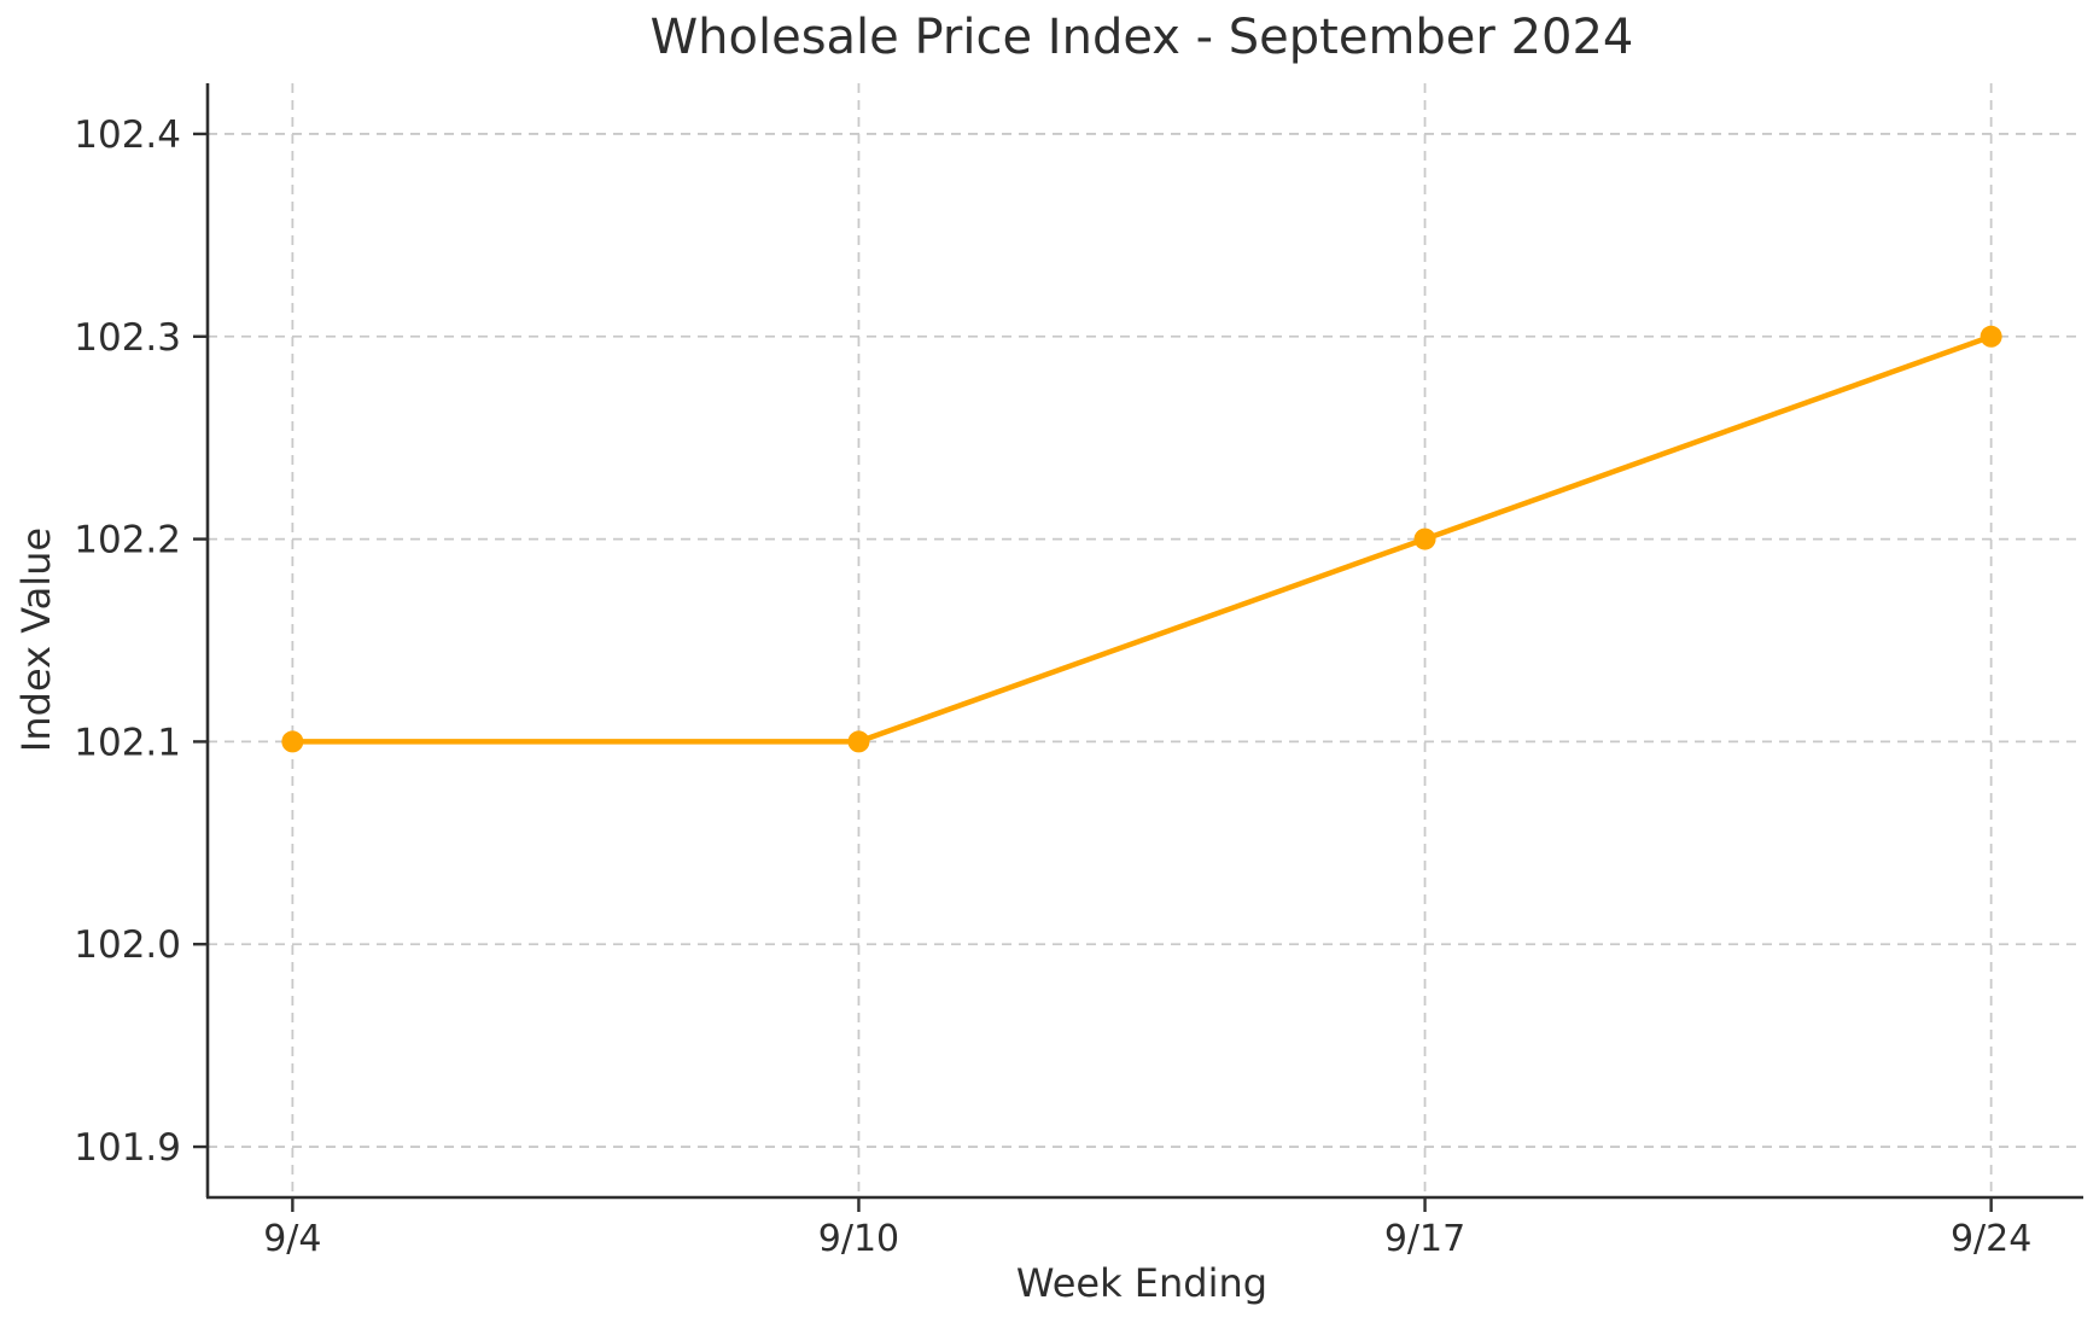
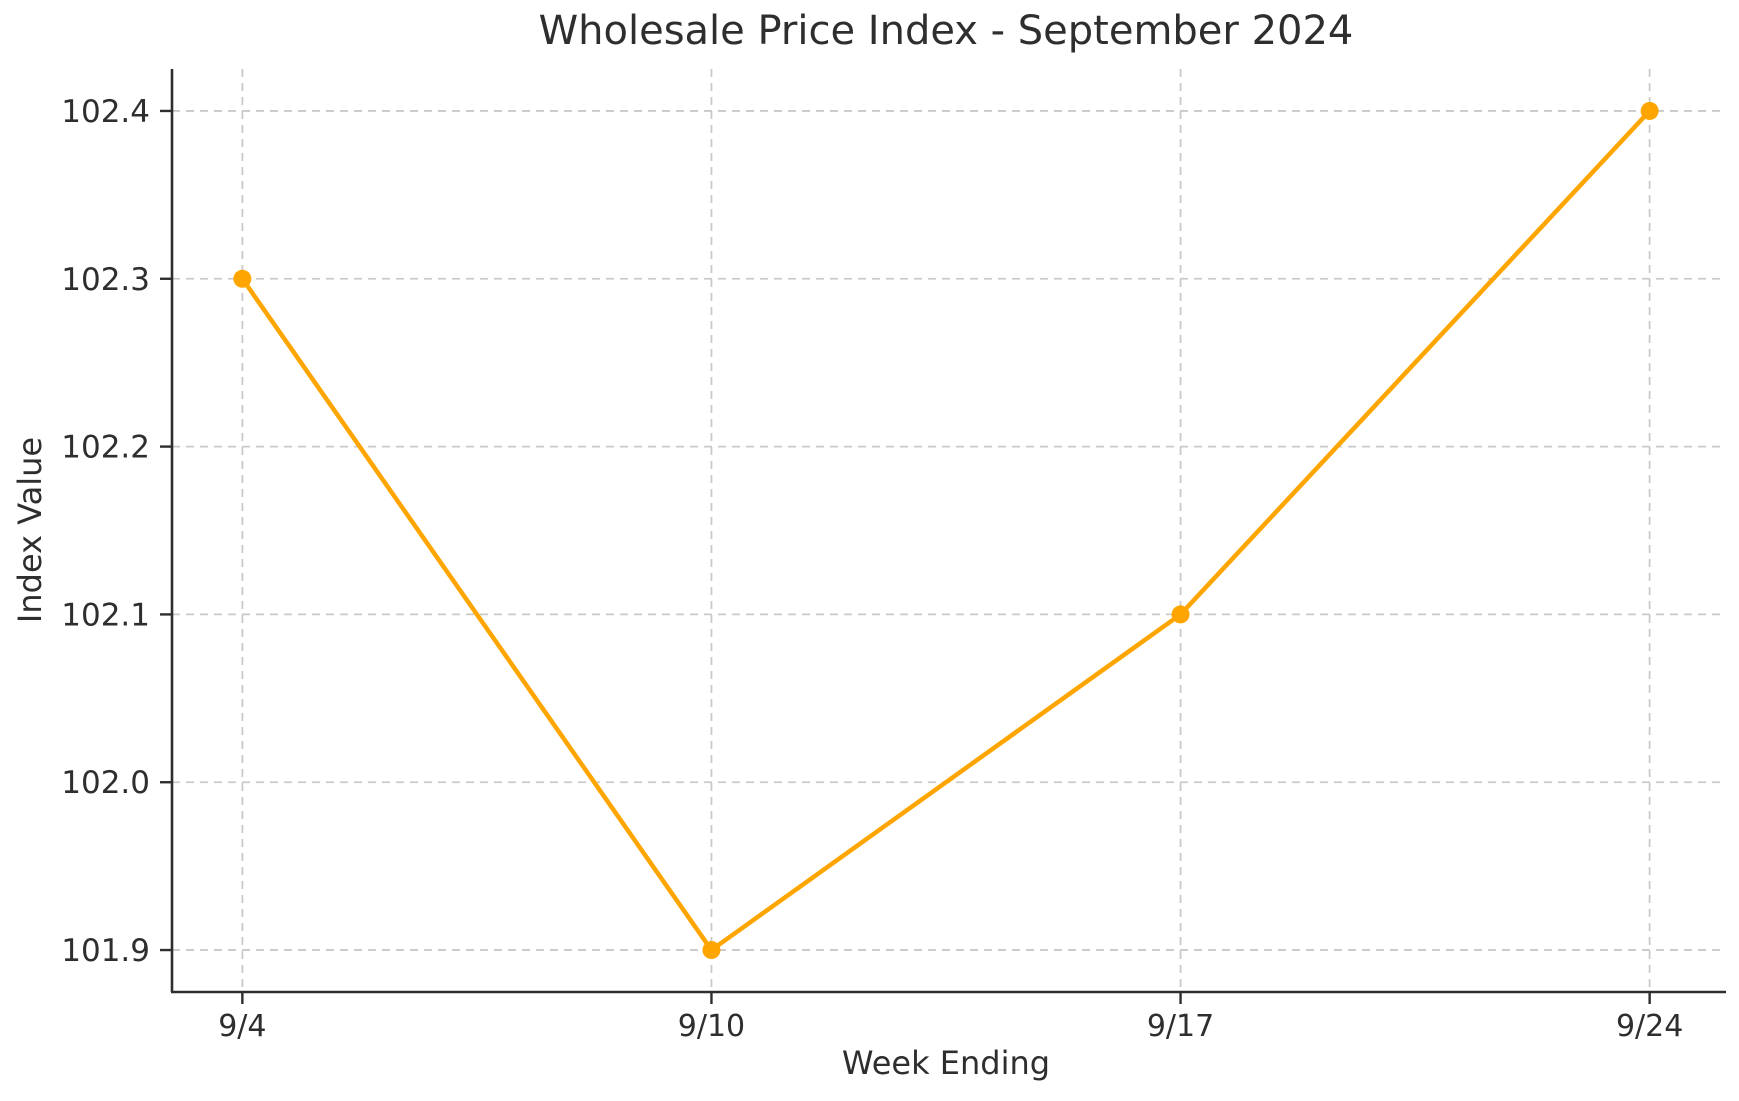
9/4: 102.1 -> 102.3
9/10: 102.1 -> 101.9
9/17: 102.2 -> 102.1
9/24: 102.3 -> 102.4
